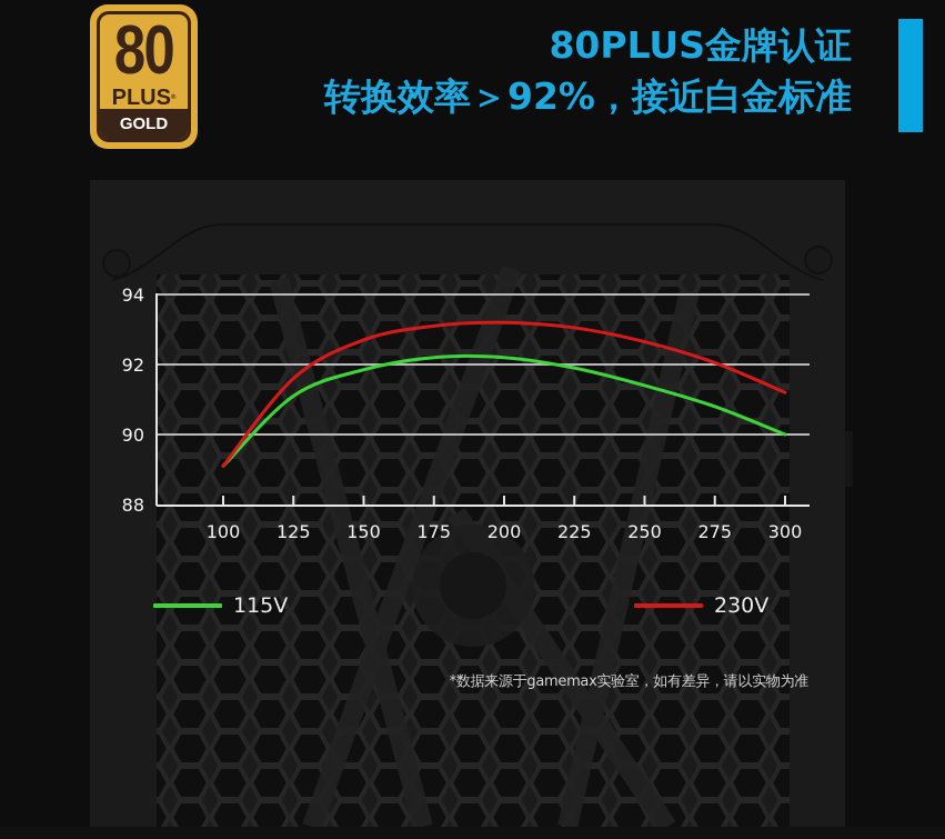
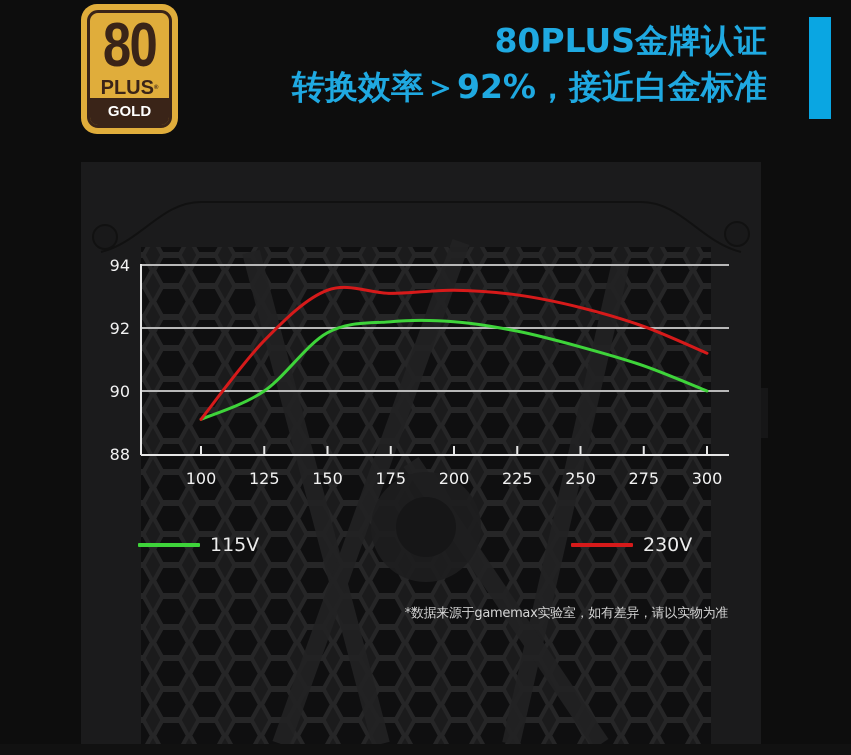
115V/125: 91.1 -> 90.0
230V/150: 92.7 -> 93.2
